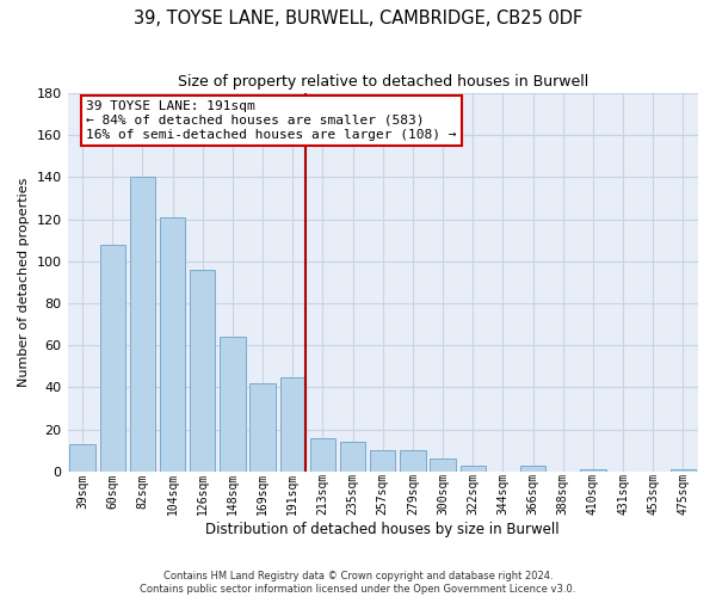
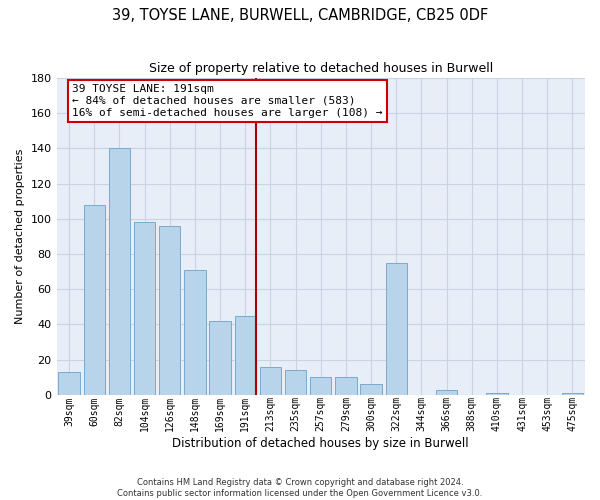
104sqm: 121 -> 98
148sqm: 64 -> 71
322sqm: 3 -> 75
